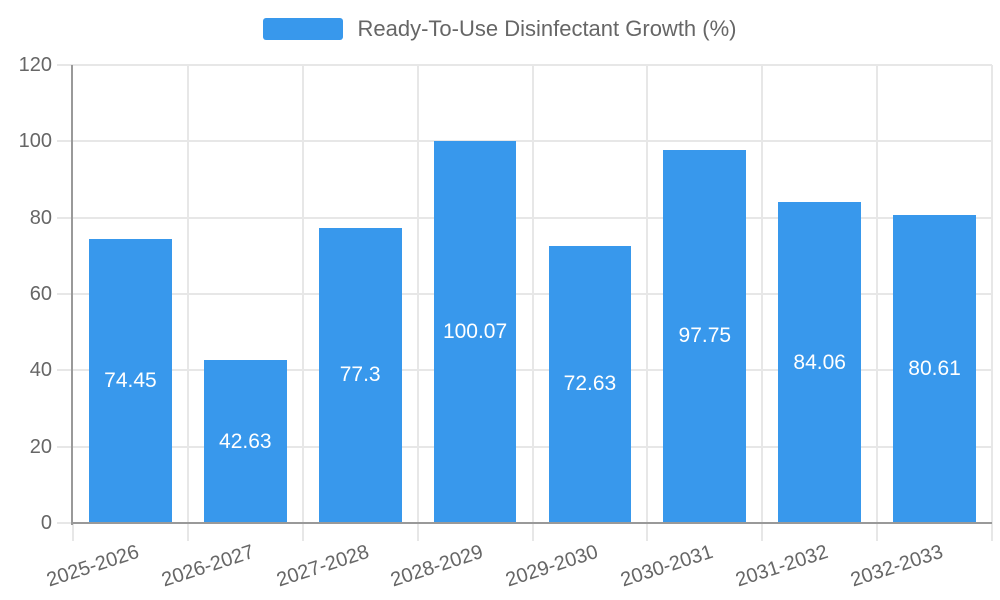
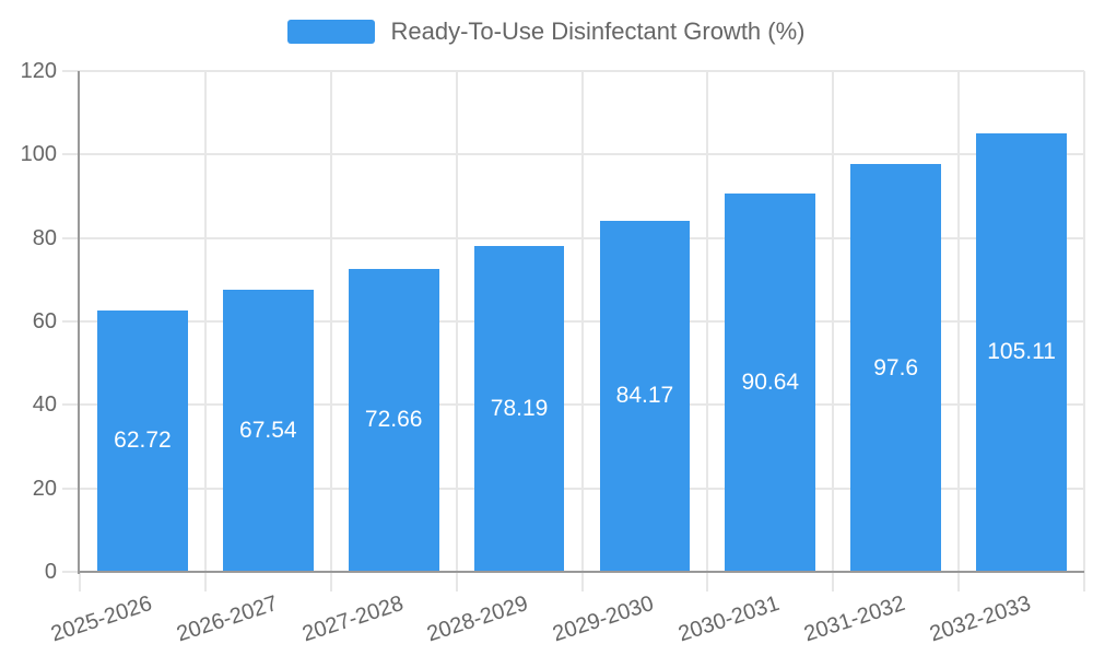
2025-2026: 74.45 -> 62.72
2026-2027: 42.63 -> 67.54
2027-2028: 77.3 -> 72.66
2028-2029: 100.07 -> 78.19
2029-2030: 72.63 -> 84.17
2030-2031: 97.75 -> 90.64
2031-2032: 84.06 -> 97.6
2032-2033: 80.61 -> 105.11
